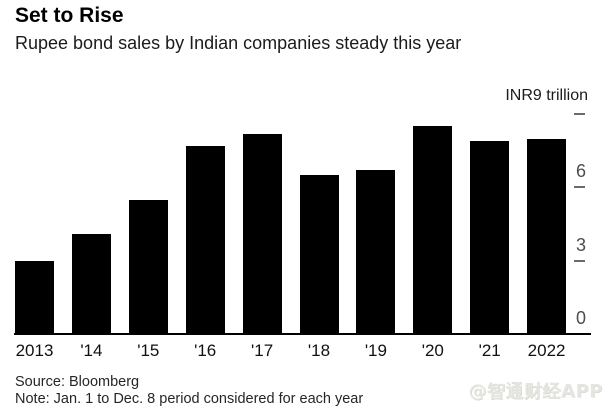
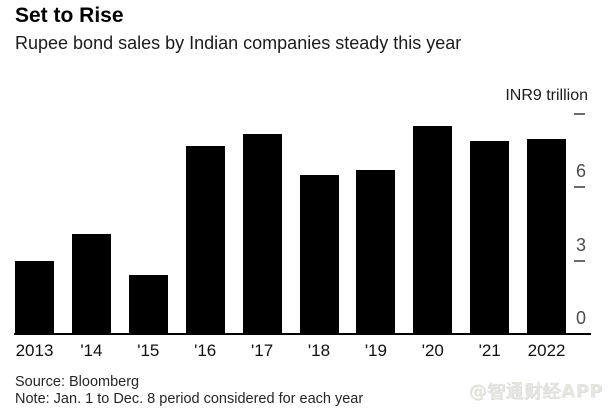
'15: 5.5 -> 2.4
